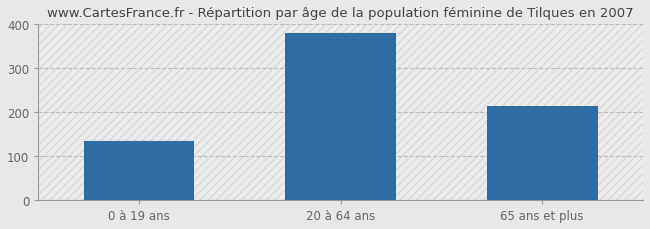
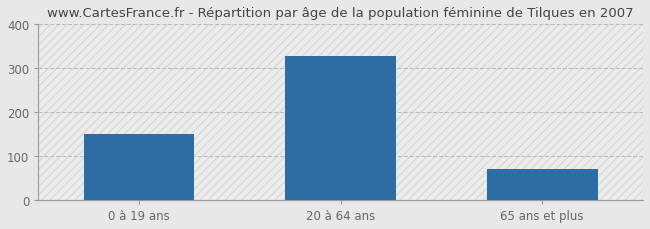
0 à 19 ans: 135 -> 150
20 à 64 ans: 380 -> 327
65 ans et plus: 215 -> 70
